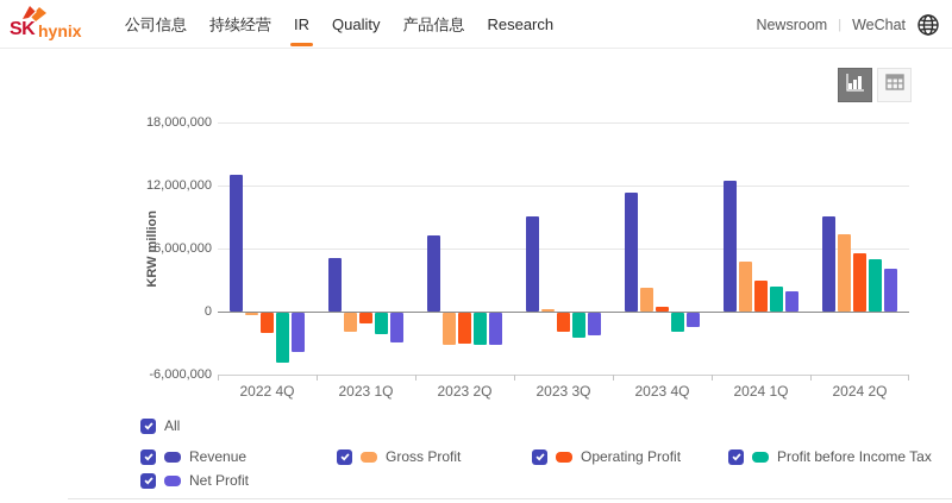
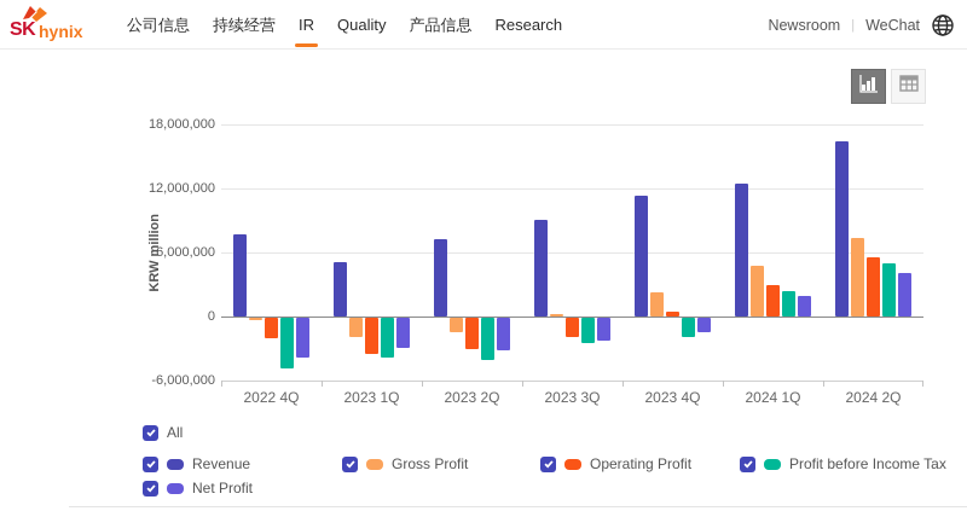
Revenue/2022 4Q: 13000000 -> 8000000
Operating Profit/2023 1Q: -1000000 -> -3000000
Profit before Income Tax/2023 1Q: -2000000 -> -4000000
Gross Profit/2023 2Q: -3000000 -> -1000000
Profit before Income Tax/2023 2Q: -3000000 -> -4000000
Revenue/2024 2Q: 9000000 -> 16000000
